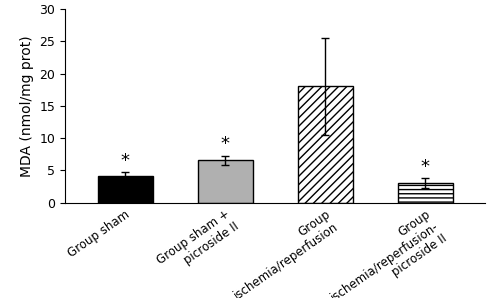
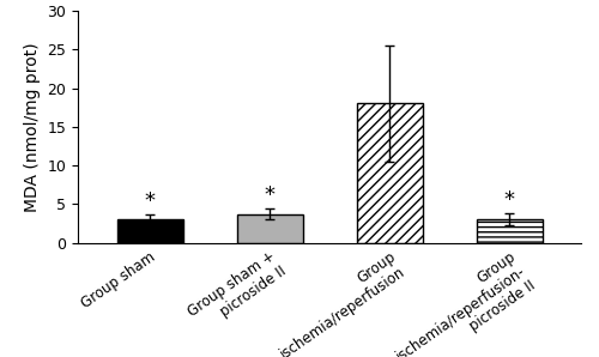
Group sham: 4.2 -> 3.1
Group sham + picroside II: 6.6 -> 3.7
